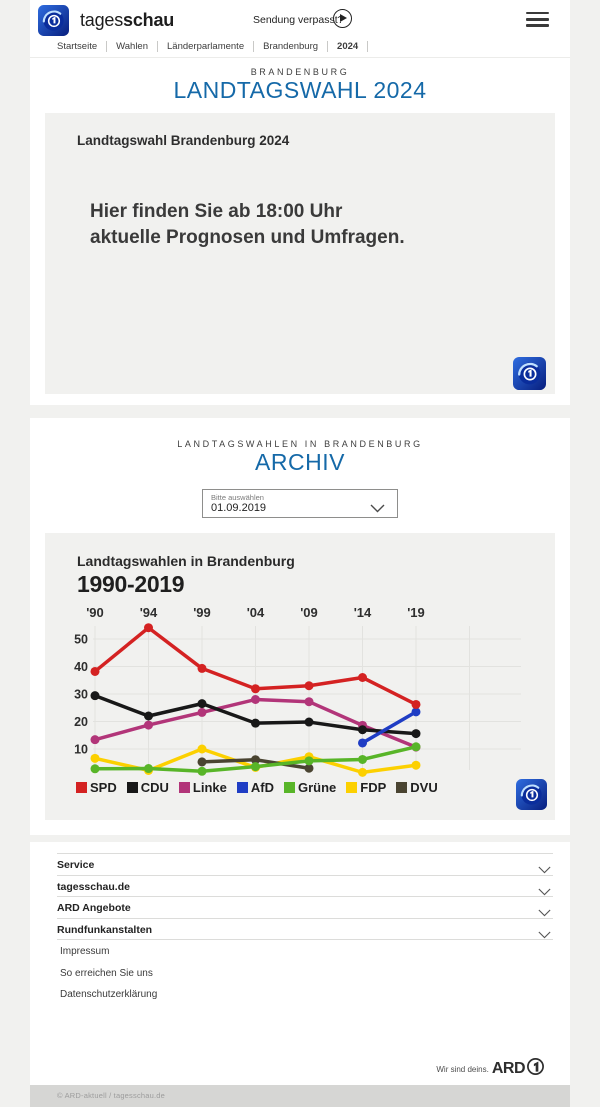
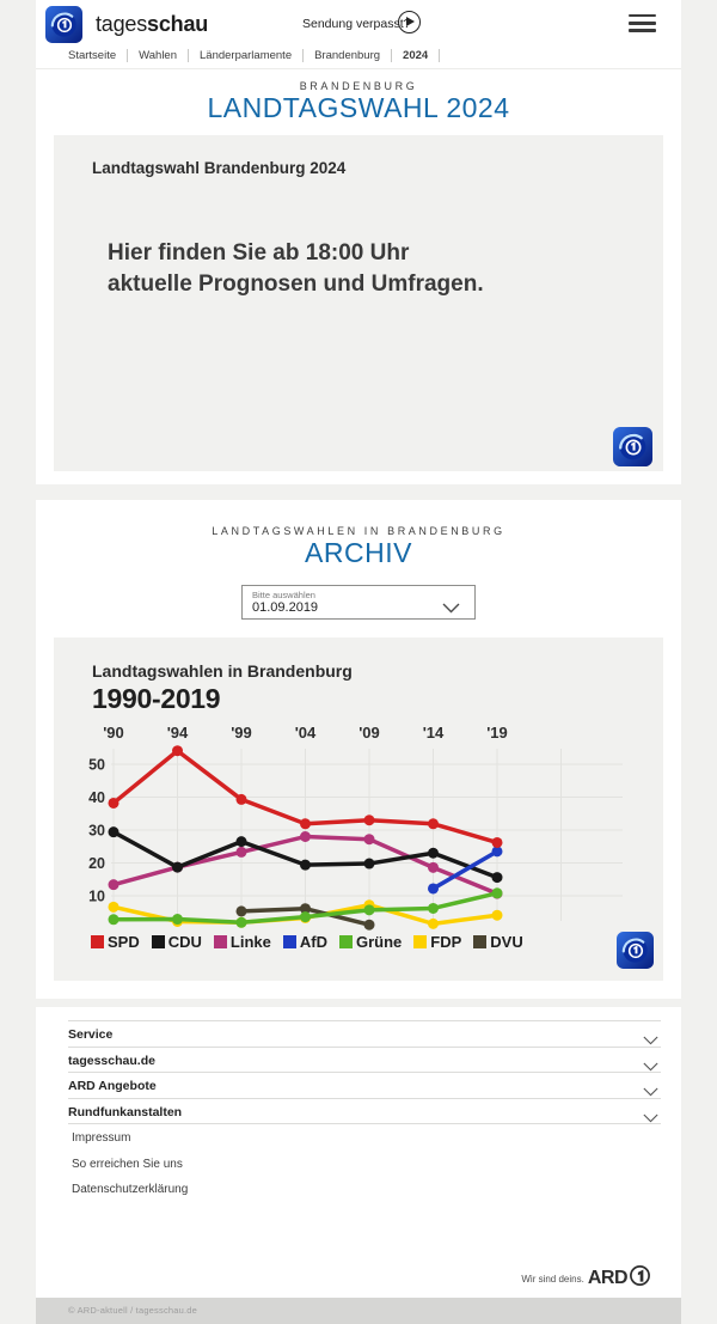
CDU/'94: 22 -> 19
FDP/'99: 10 -> 2
DVU/'09: 3 -> 1
SPD/'14: 36 -> 32
CDU/'14: 17 -> 23
